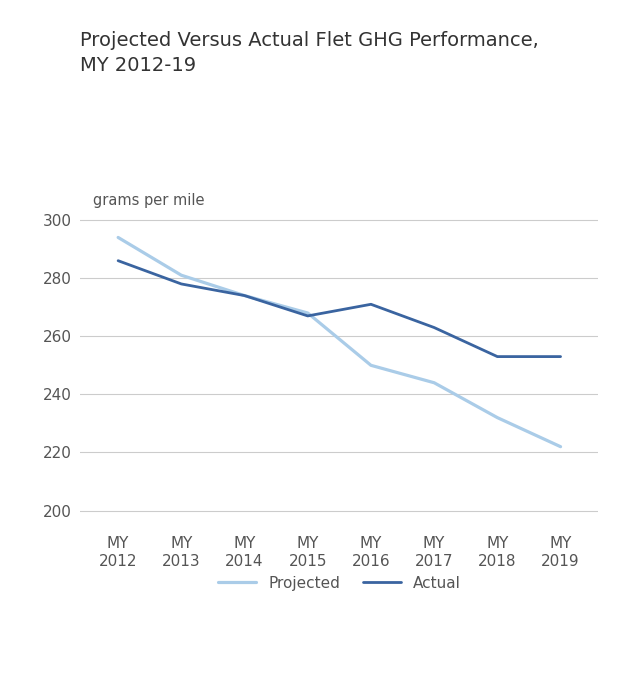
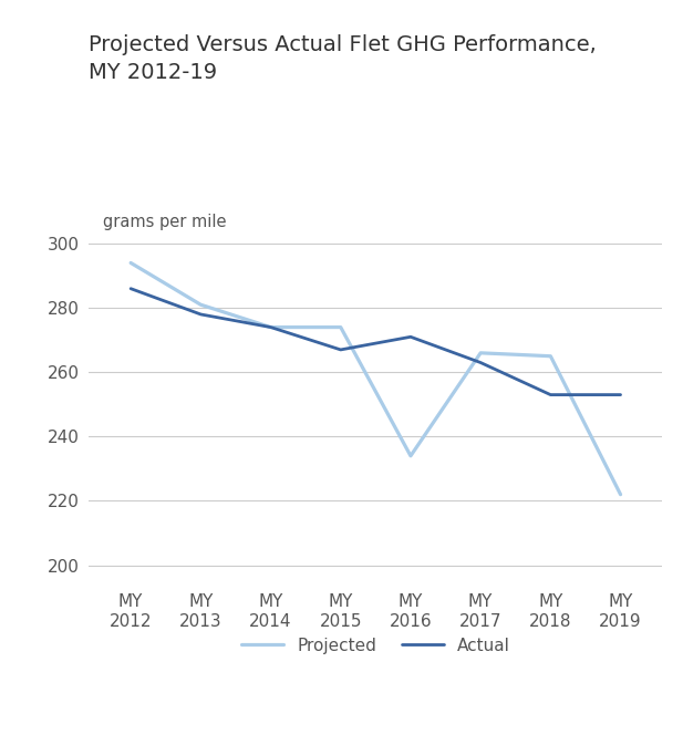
Projected/MY 2015: 268 -> 274
Projected/MY 2016: 250 -> 234
Projected/MY 2017: 244 -> 266
Projected/MY 2018: 232 -> 265
